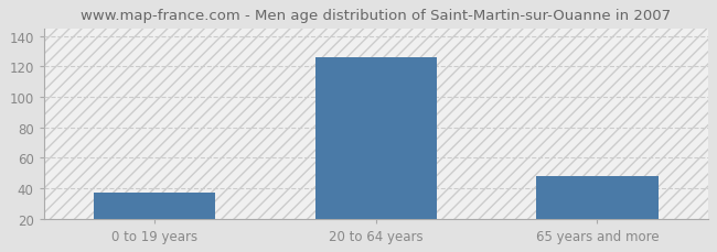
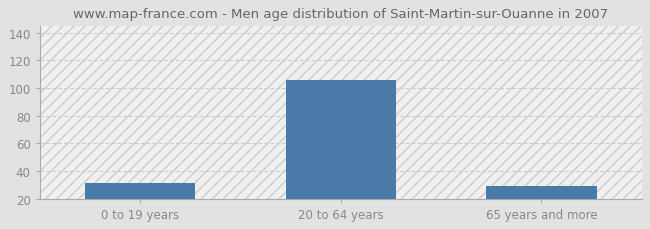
0 to 19 years: 37 -> 31
20 to 64 years: 126 -> 106
65 years and more: 48 -> 29
